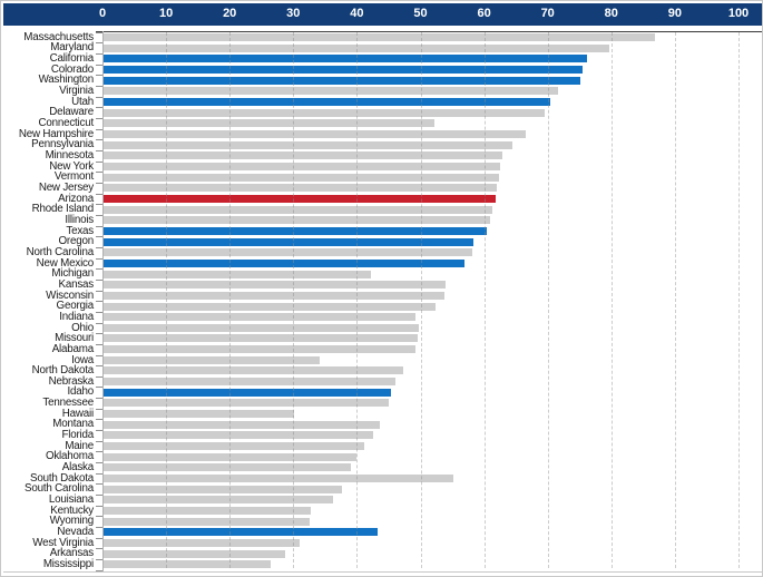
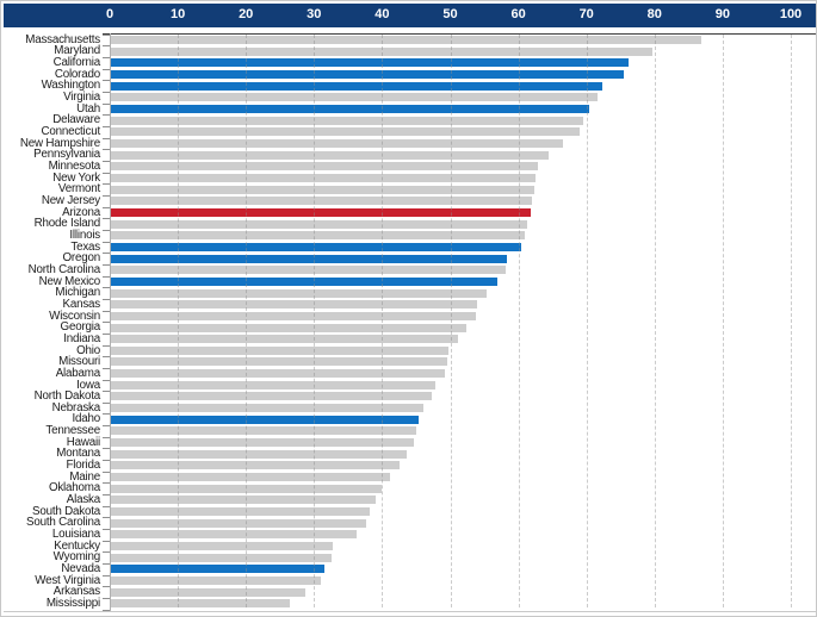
Washington: 75 -> 72
Connecticut: 52 -> 69
Michigan: 42 -> 55
Indiana: 49 -> 51
Iowa: 34 -> 48
Hawaii: 30 -> 44
South Dakota: 55 -> 38
Nevada: 43 -> 31
